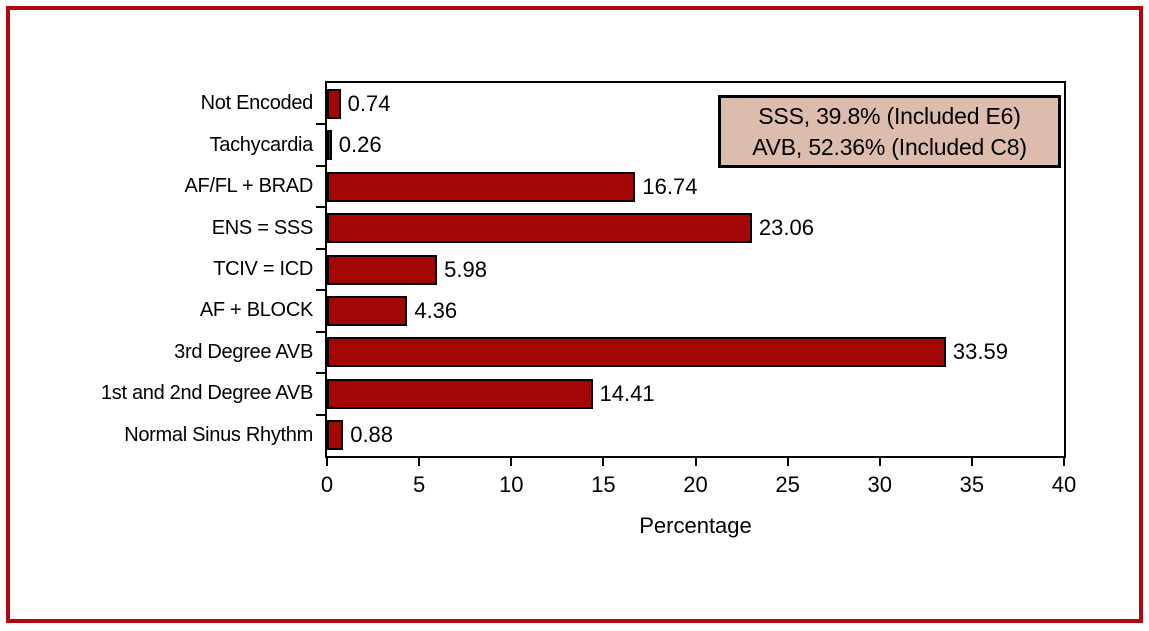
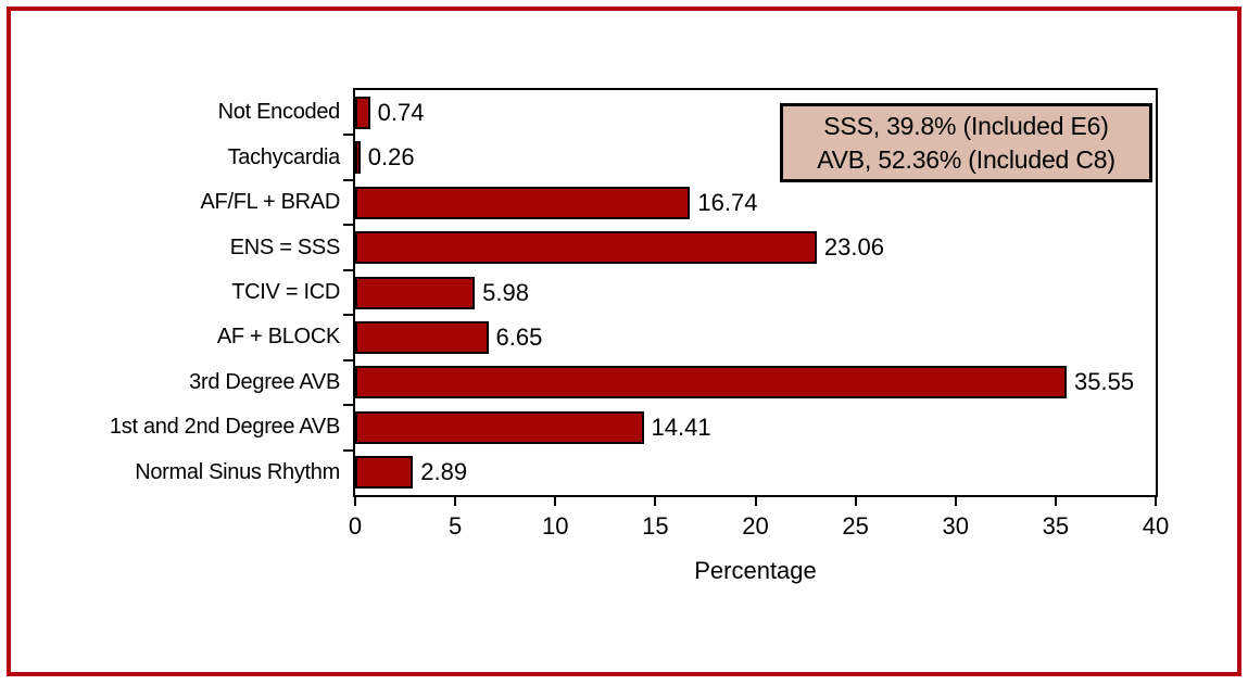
AF + BLOCK: 4.36 -> 6.65
3rd Degree AVB: 33.59 -> 35.55
Normal Sinus Rhythm: 0.88 -> 2.89
